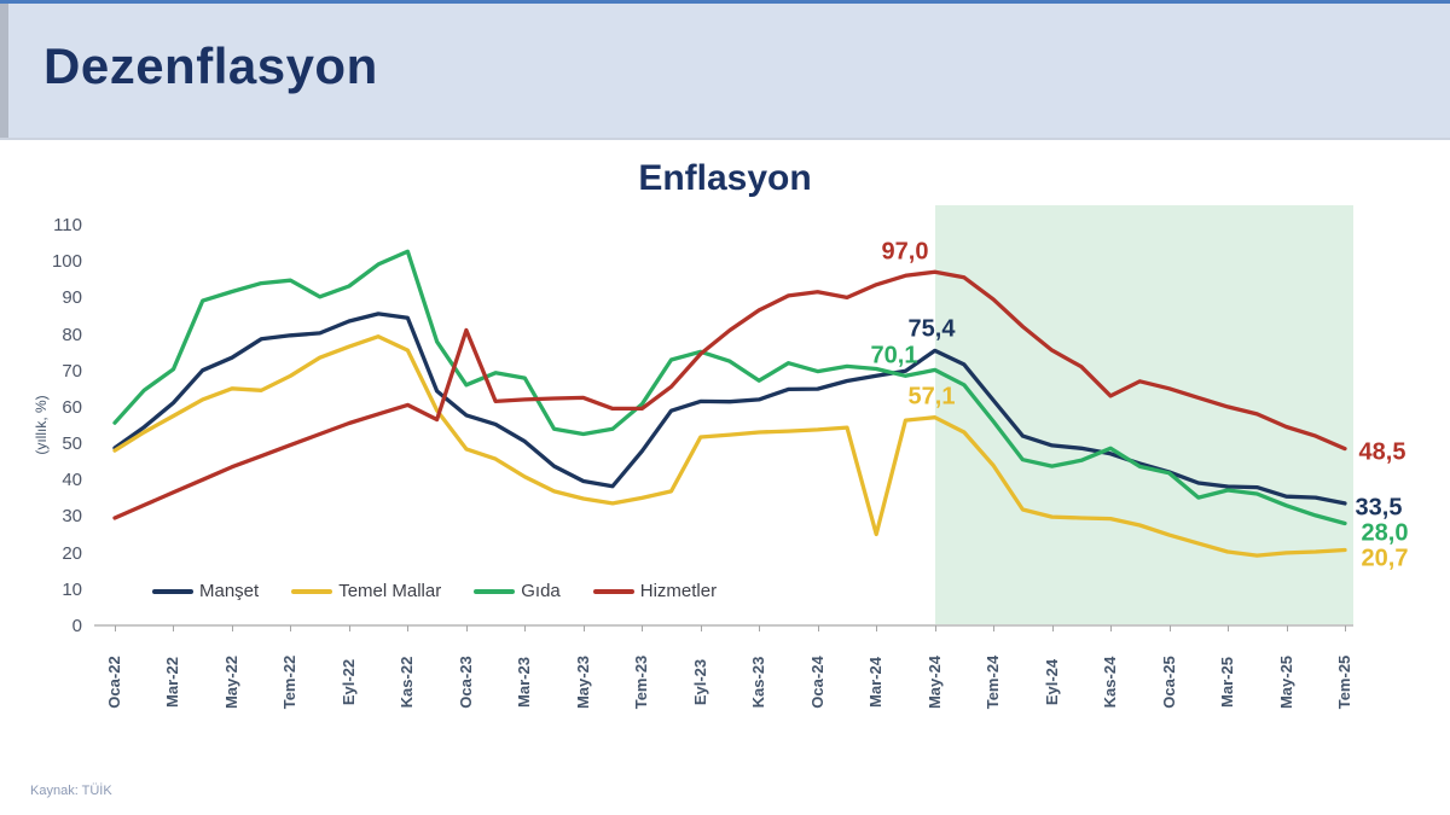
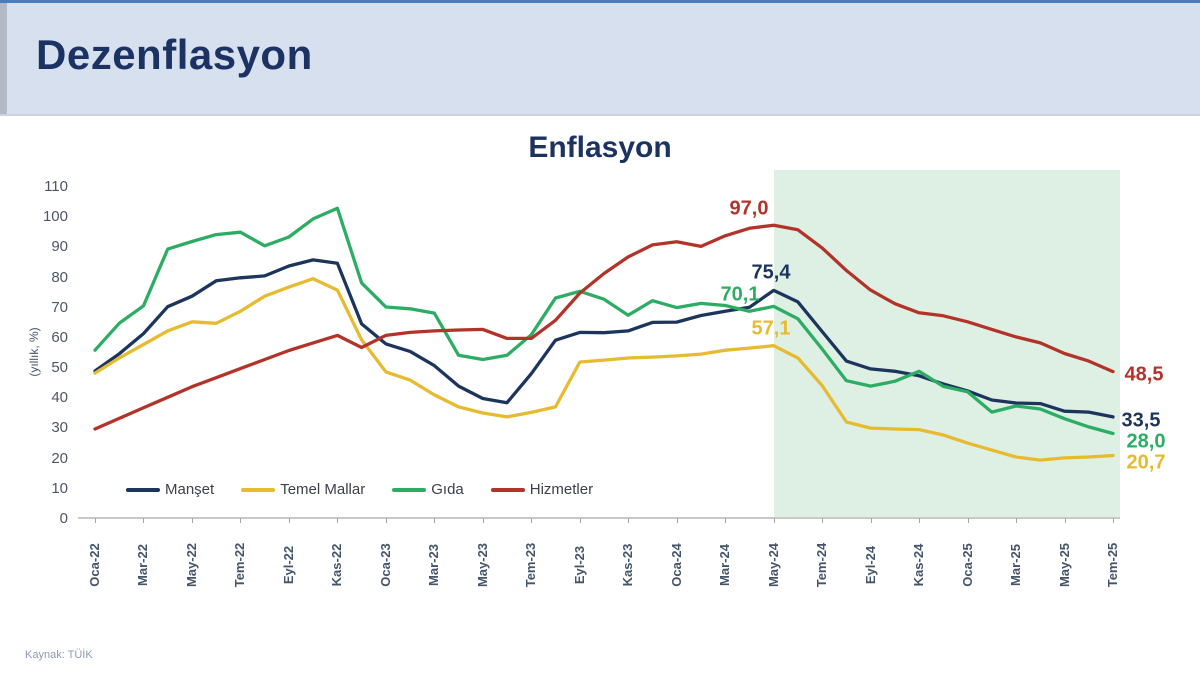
Gıda/Oca-23: 66 -> 70
Hizmetler/Oca-23: 81 -> 60
Temel Mallar/Mar-24: 25 -> 56
Hizmetler/Kas-24: 63 -> 68
